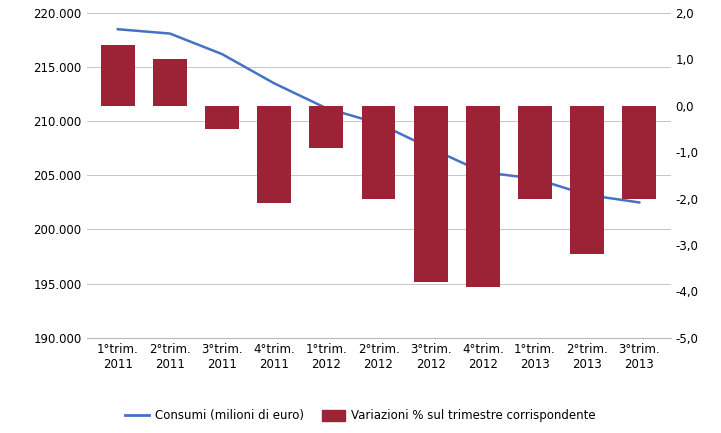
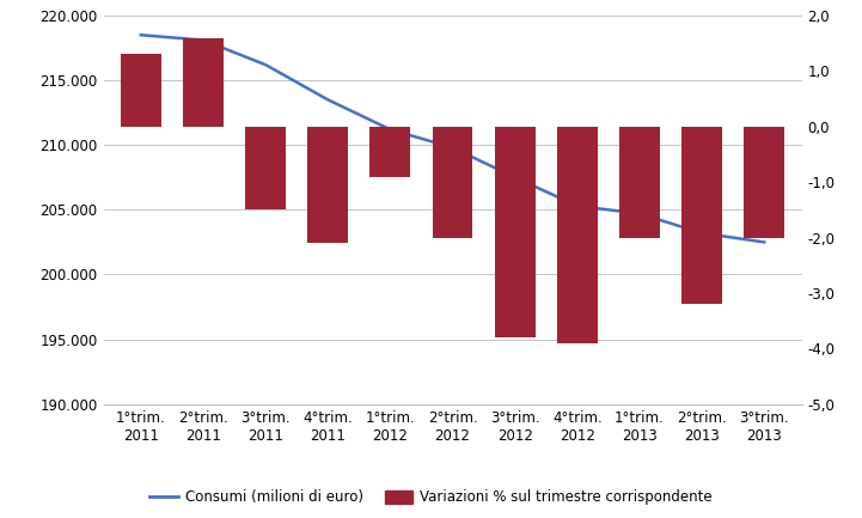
Variazioni % sul trimestre corrispondente/2°trim. 2011: 1,0 -> 1,6
Variazioni % sul trimestre corrispondente/3°trim. 2011: -0,5 -> -1,5
